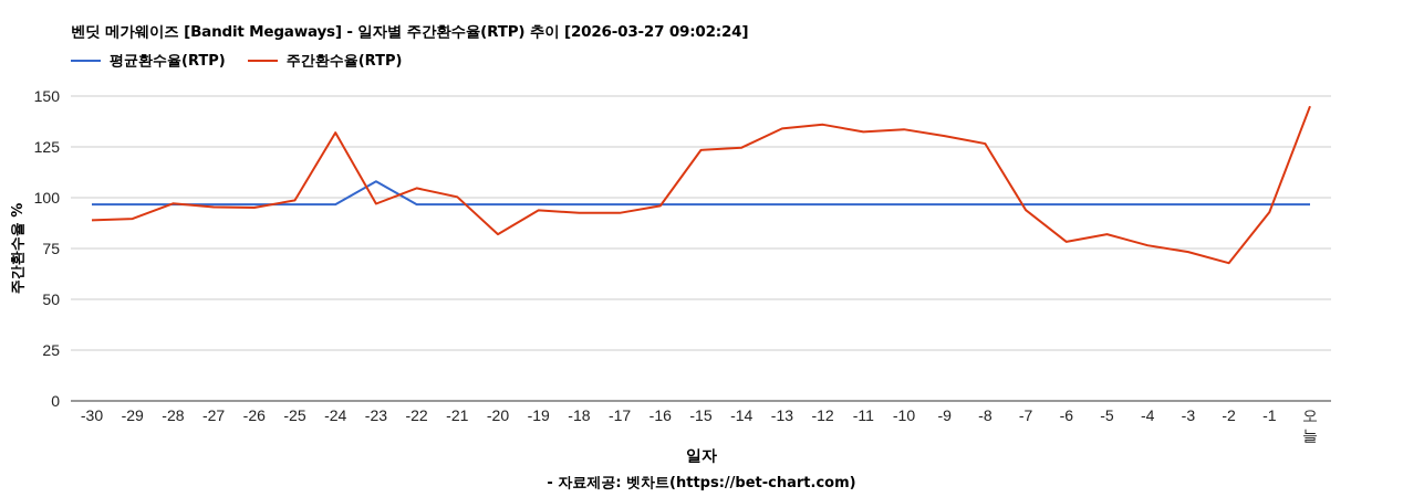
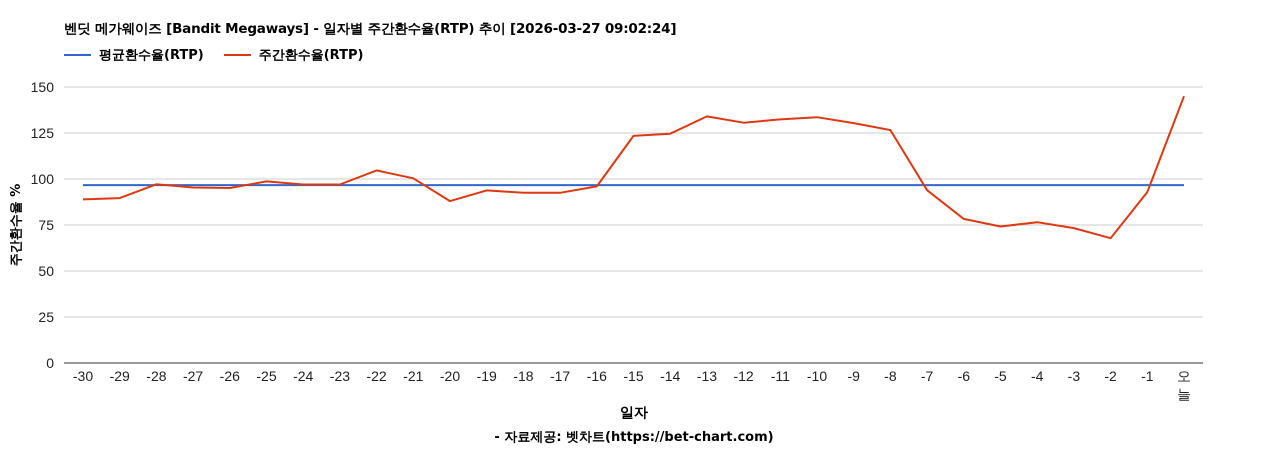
주간환수율(RTP)/-24: 132 -> 97
평균환수율(RTP)/-23: 108 -> 97
주간환수율(RTP)/-20: 82 -> 88
주간환수율(RTP)/-12: 136 -> 131
주간환수율(RTP)/-5: 82 -> 74
